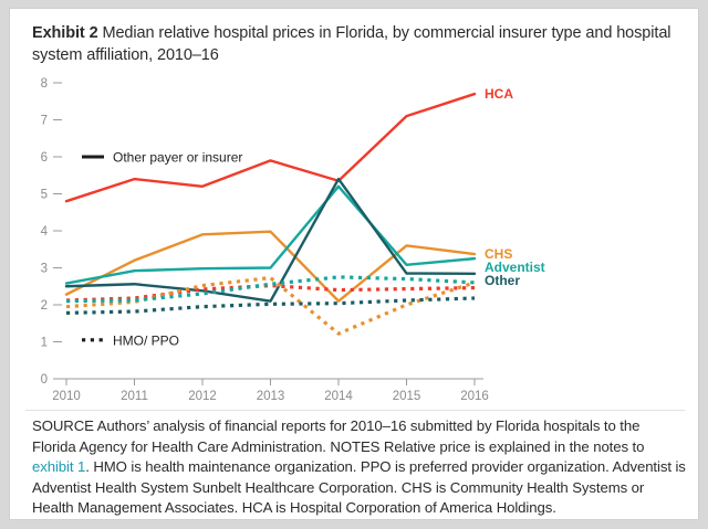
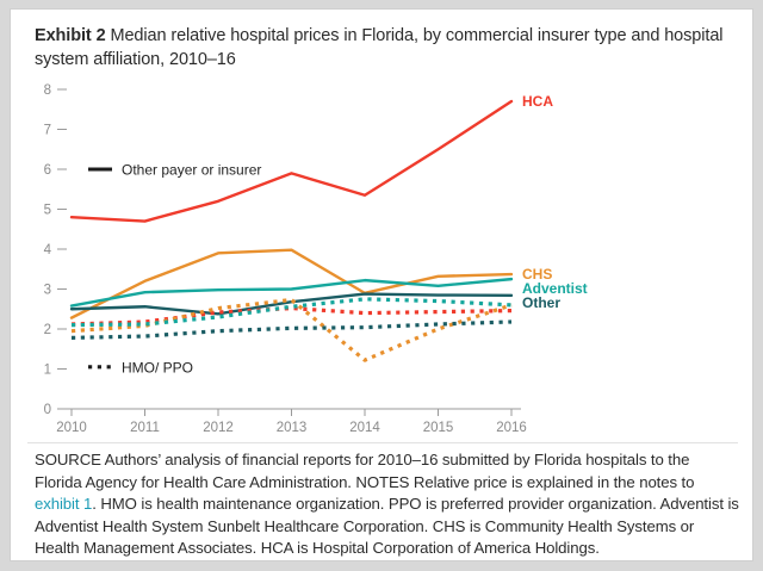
HCA/2011: 5.4 -> 4.7
Other/2013: 2.1 -> 2.7
CHS/2014: 2.1 -> 2.9
Adventist/2014: 5.2 -> 3.2
Other/2014: 5.4 -> 2.9
HCA/2015: 7.1 -> 6.5
CHS/2015: 3.6 -> 3.3
